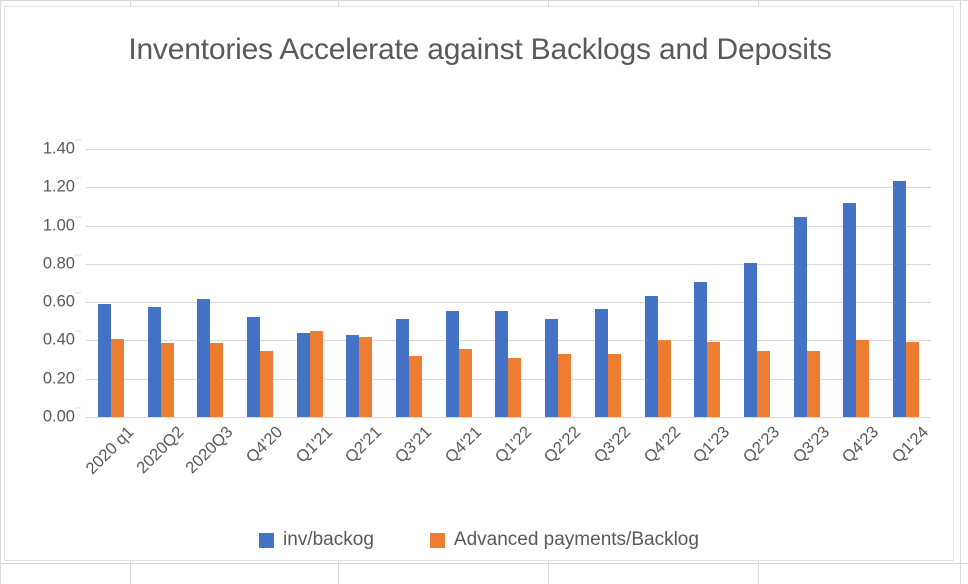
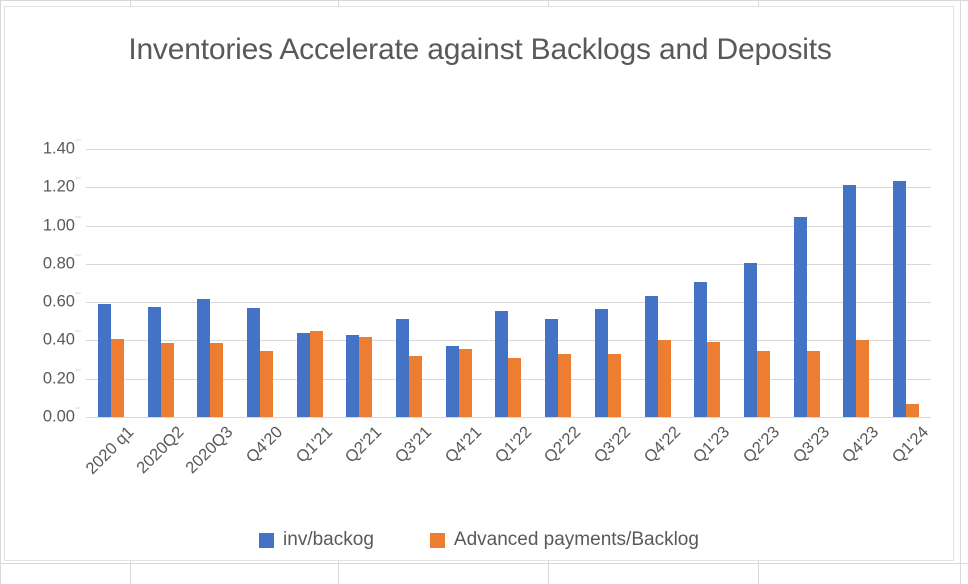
inv/backog/Q4'20: 0.53 -> 0.57
inv/backog/Q4'21: 0.56 -> 0.37
inv/backog/Q4'23: 1.12 -> 1.21
Advanced payments/Backlog/Q1'24: 0.39 -> 0.07
